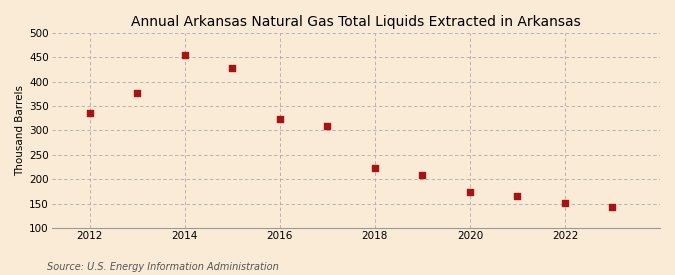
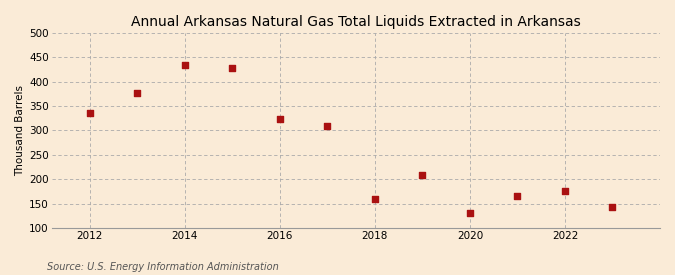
2014: 455 -> 435
2018: 223 -> 160
2020: 174 -> 130
2022: 152 -> 175
